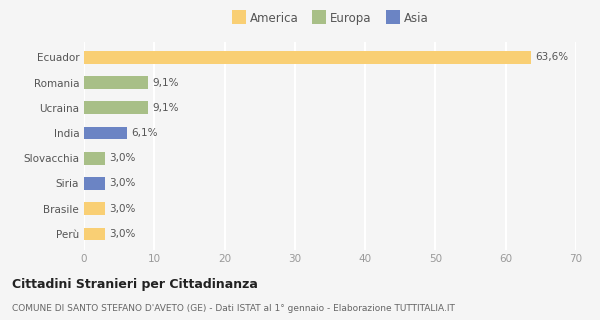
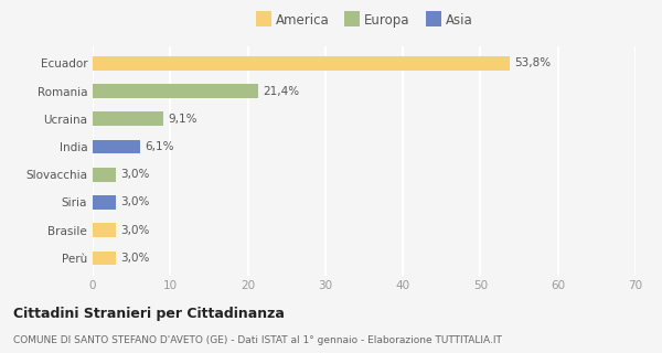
Ecuador: 63,6% -> 53,8%
Romania: 9,1% -> 21,4%
